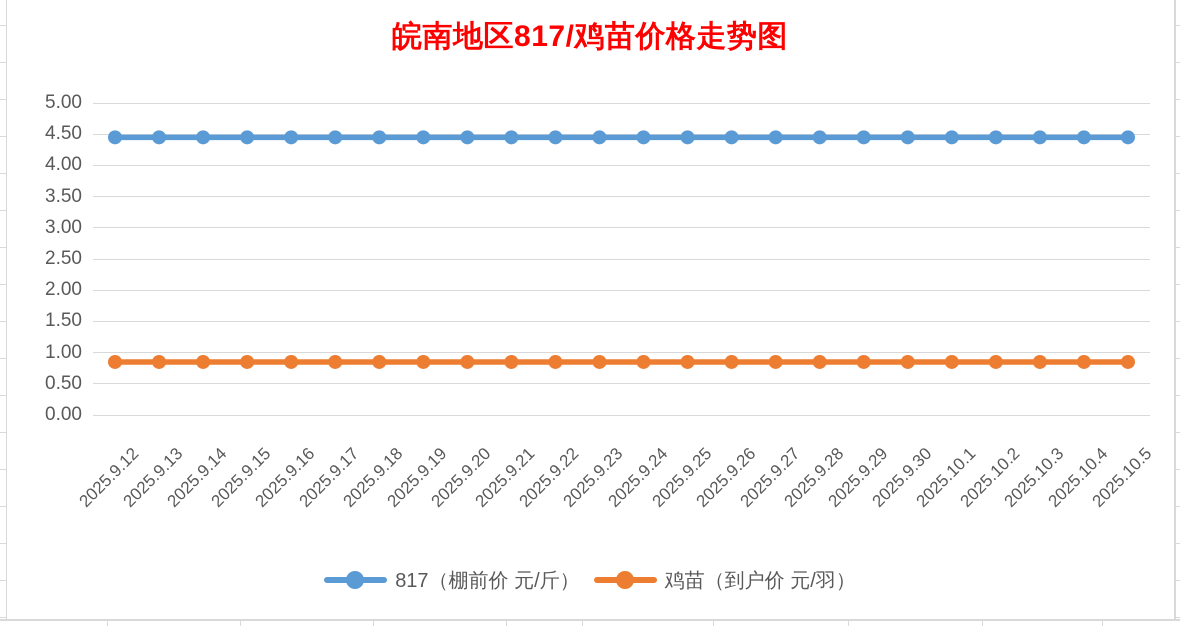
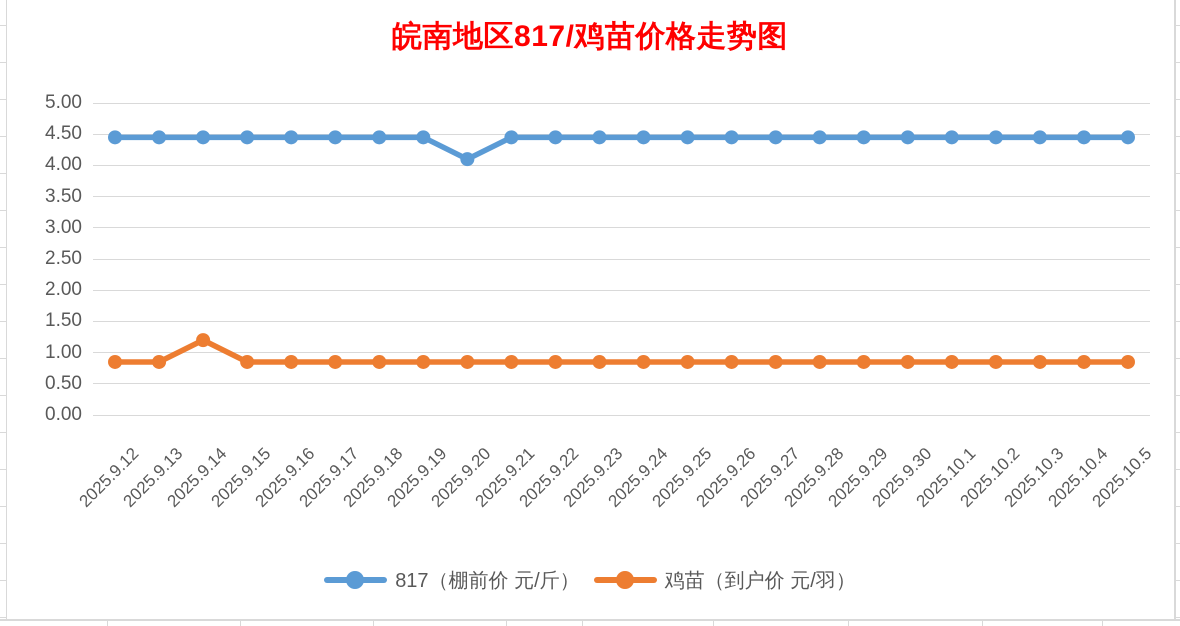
鸡苗（到户价 元/羽）/2025.9.14: 0.8 -> 1.2
817（棚前价 元/斤）/2025.9.20: 4.5 -> 4.1
